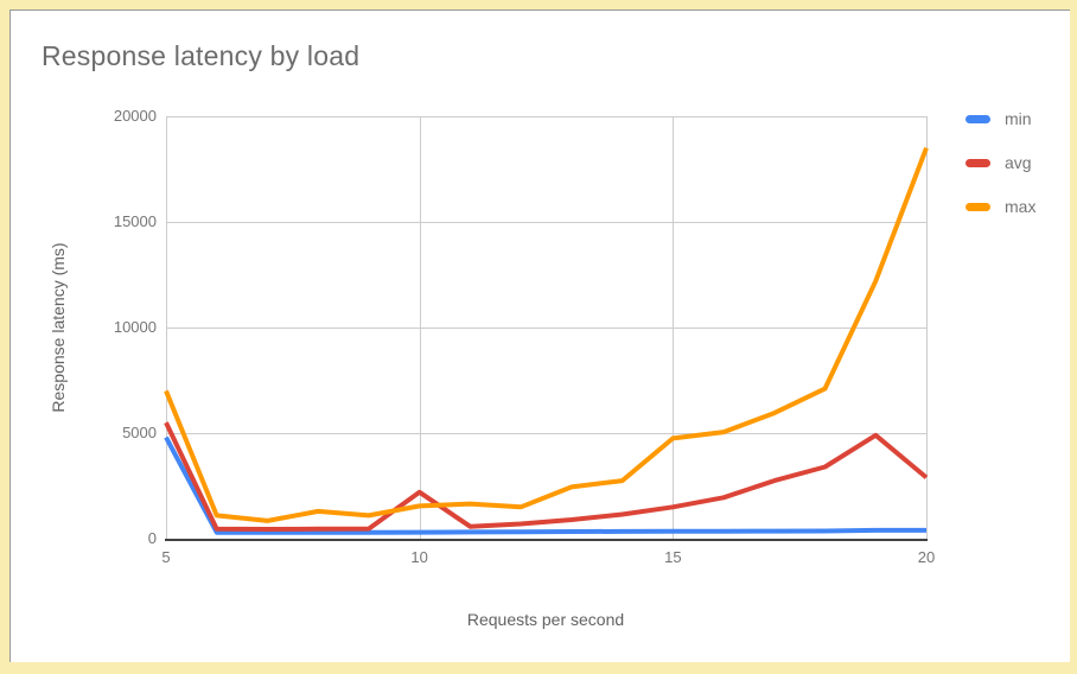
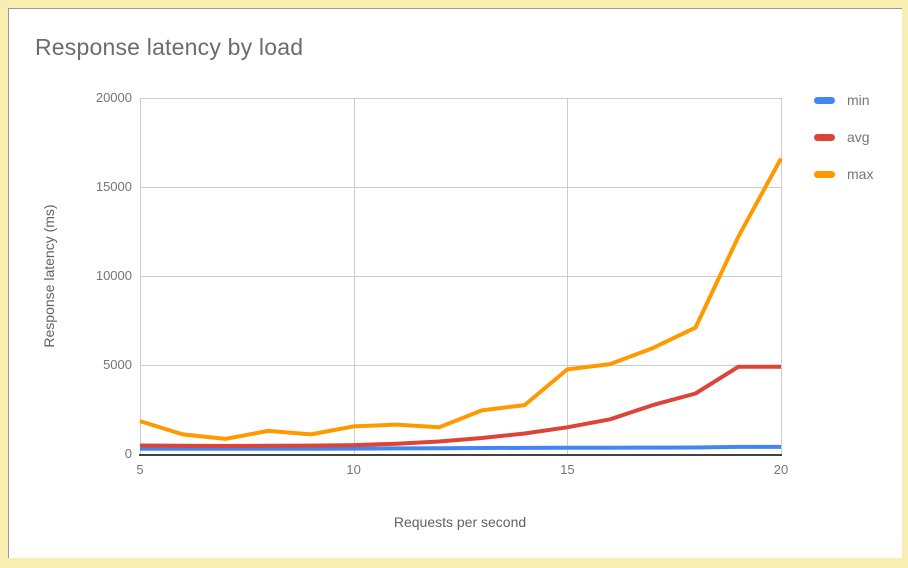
min/5: 4800 -> 300
avg/5: 5500 -> 500
max/5: 7000 -> 1800
avg/10: 2200 -> 500
avg/20: 2900 -> 4900
max/20: 18500 -> 16600
